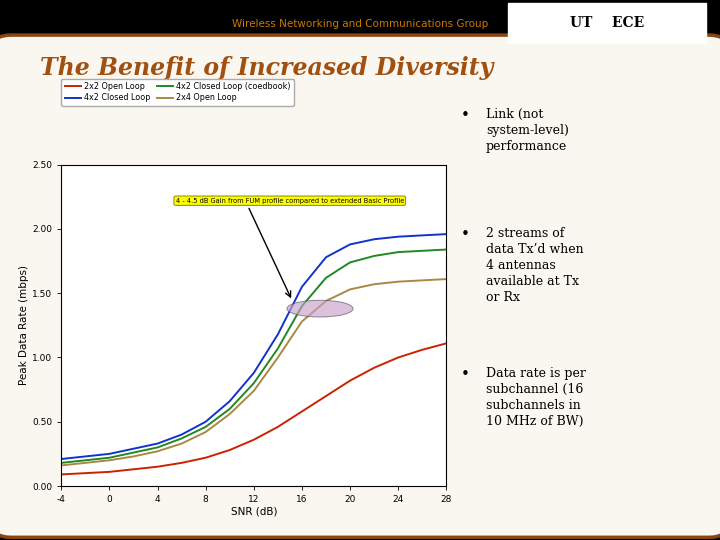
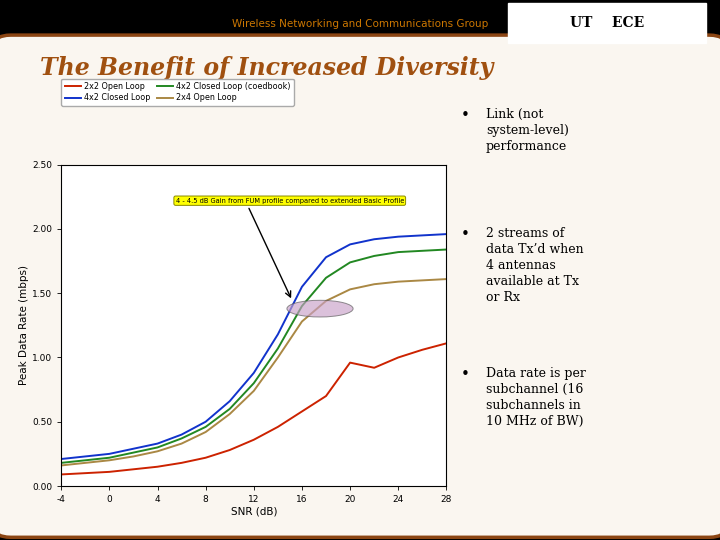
2x2 Open Loop/20: 0.82 -> 0.96
